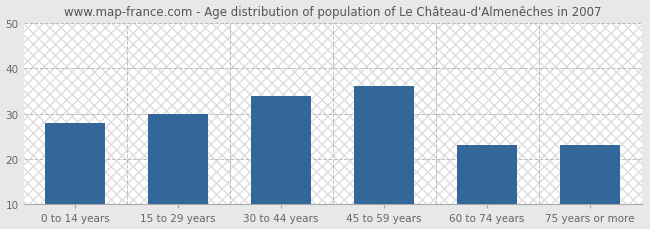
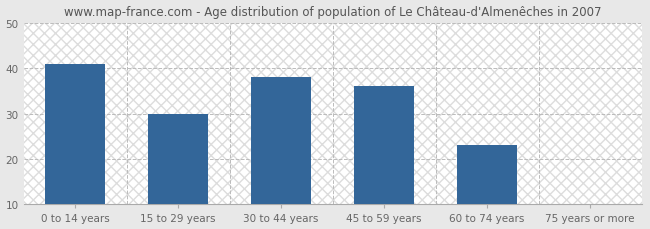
0 to 14 years: 28 -> 41
30 to 44 years: 34 -> 38
75 years or more: 23 -> 10
